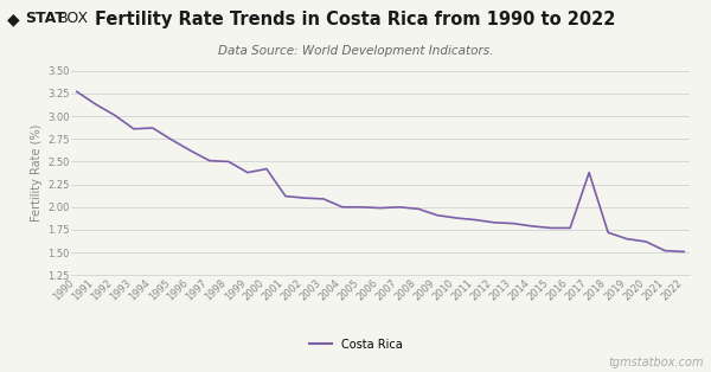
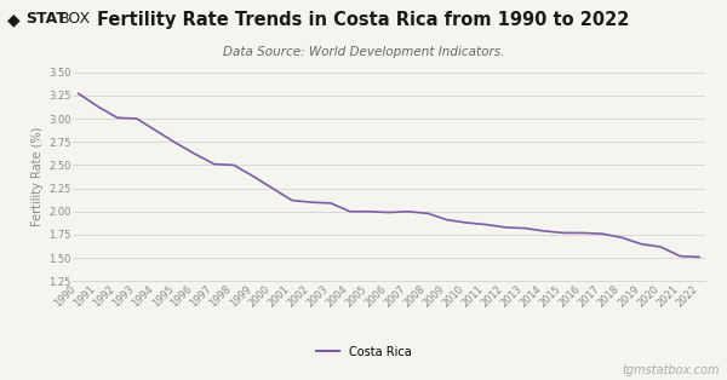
1993: 2.86 -> 3.00
2000: 2.42 -> 2.25
2017: 2.38 -> 1.76
